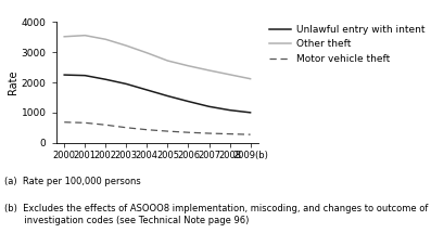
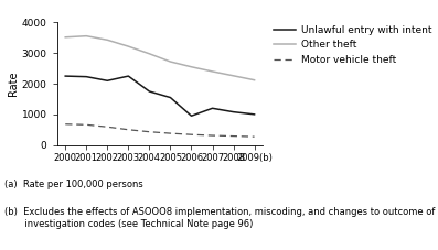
Unlawful entry with intent/2003: 1950 -> 2250
Unlawful entry with intent/2006: 1370 -> 950
